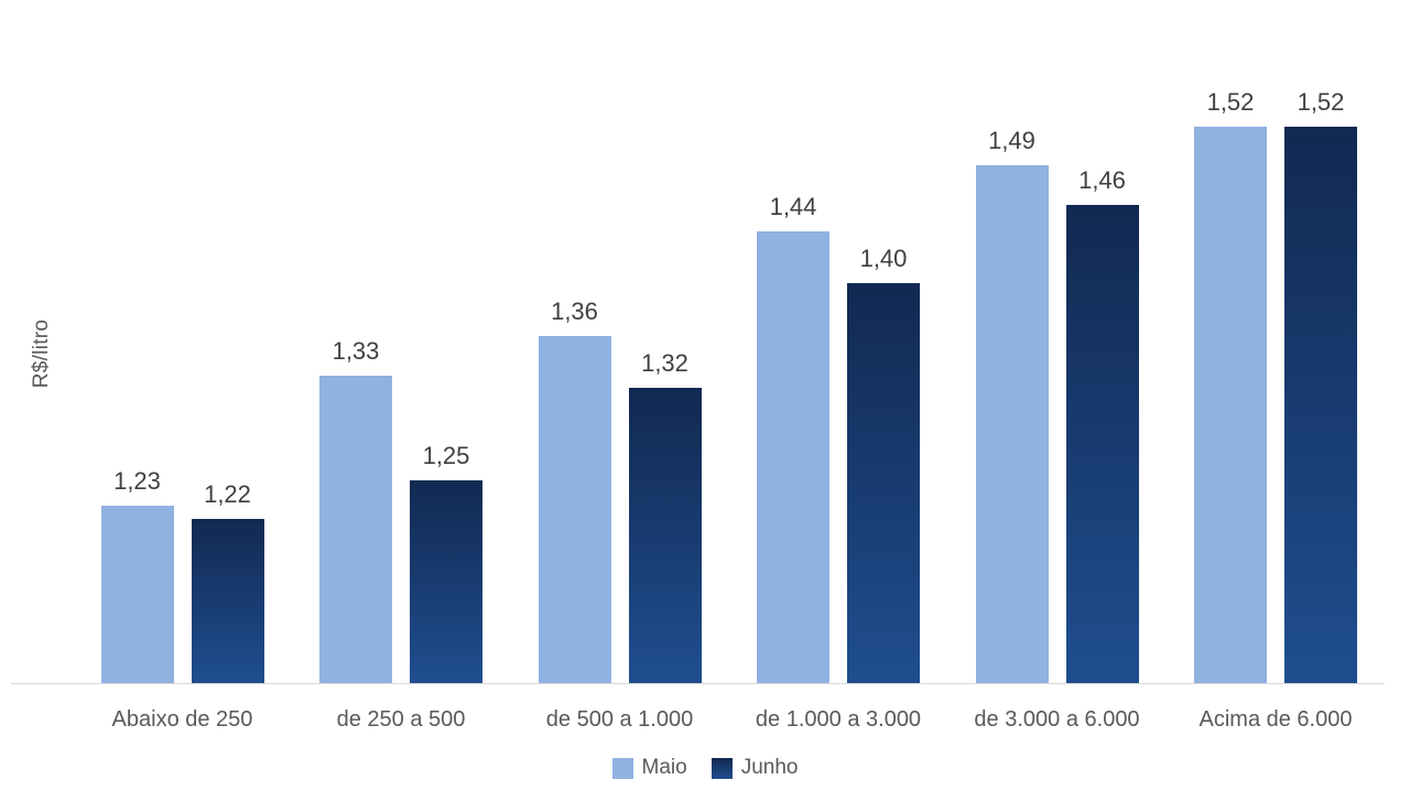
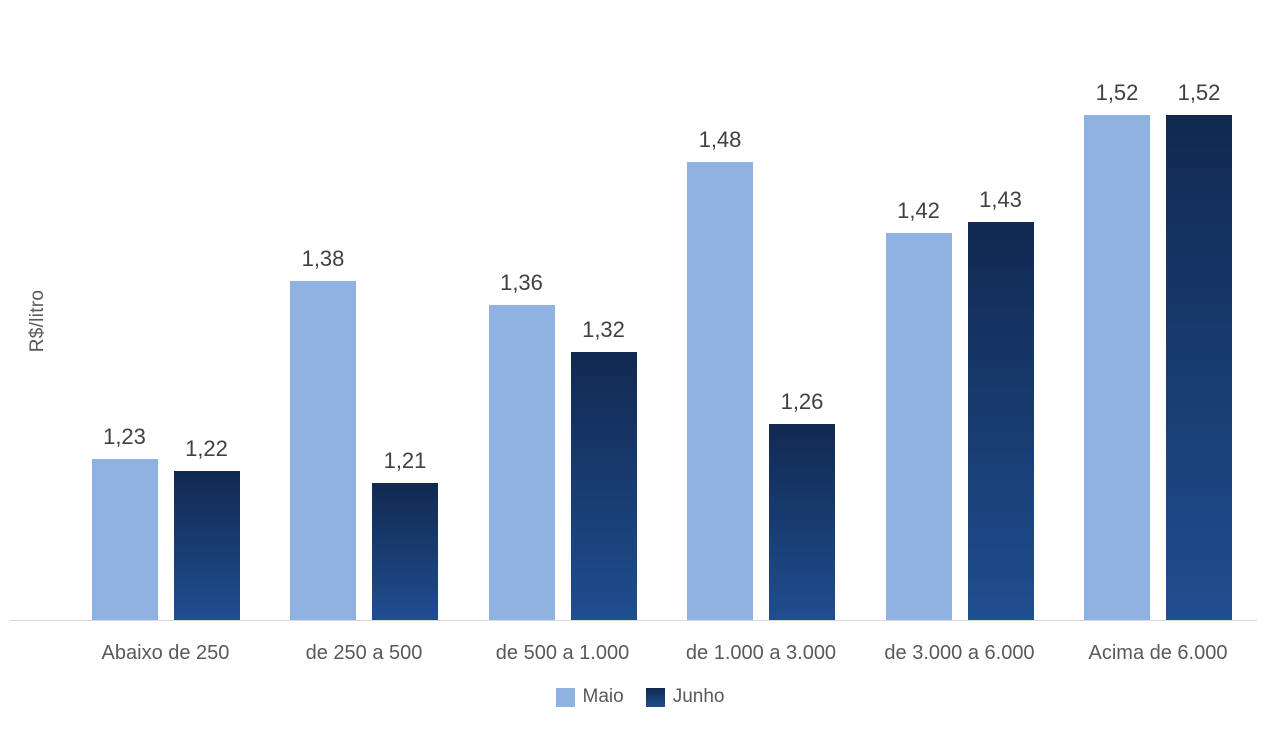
Maio/de 250 a 500: 1,33 -> 1,38
Junho/de 250 a 500: 1,25 -> 1,21
Maio/de 1.000 a 3.000: 1,44 -> 1,48
Junho/de 1.000 a 3.000: 1,40 -> 1,26
Maio/de 3.000 a 6.000: 1,49 -> 1,42
Junho/de 3.000 a 6.000: 1,46 -> 1,43
